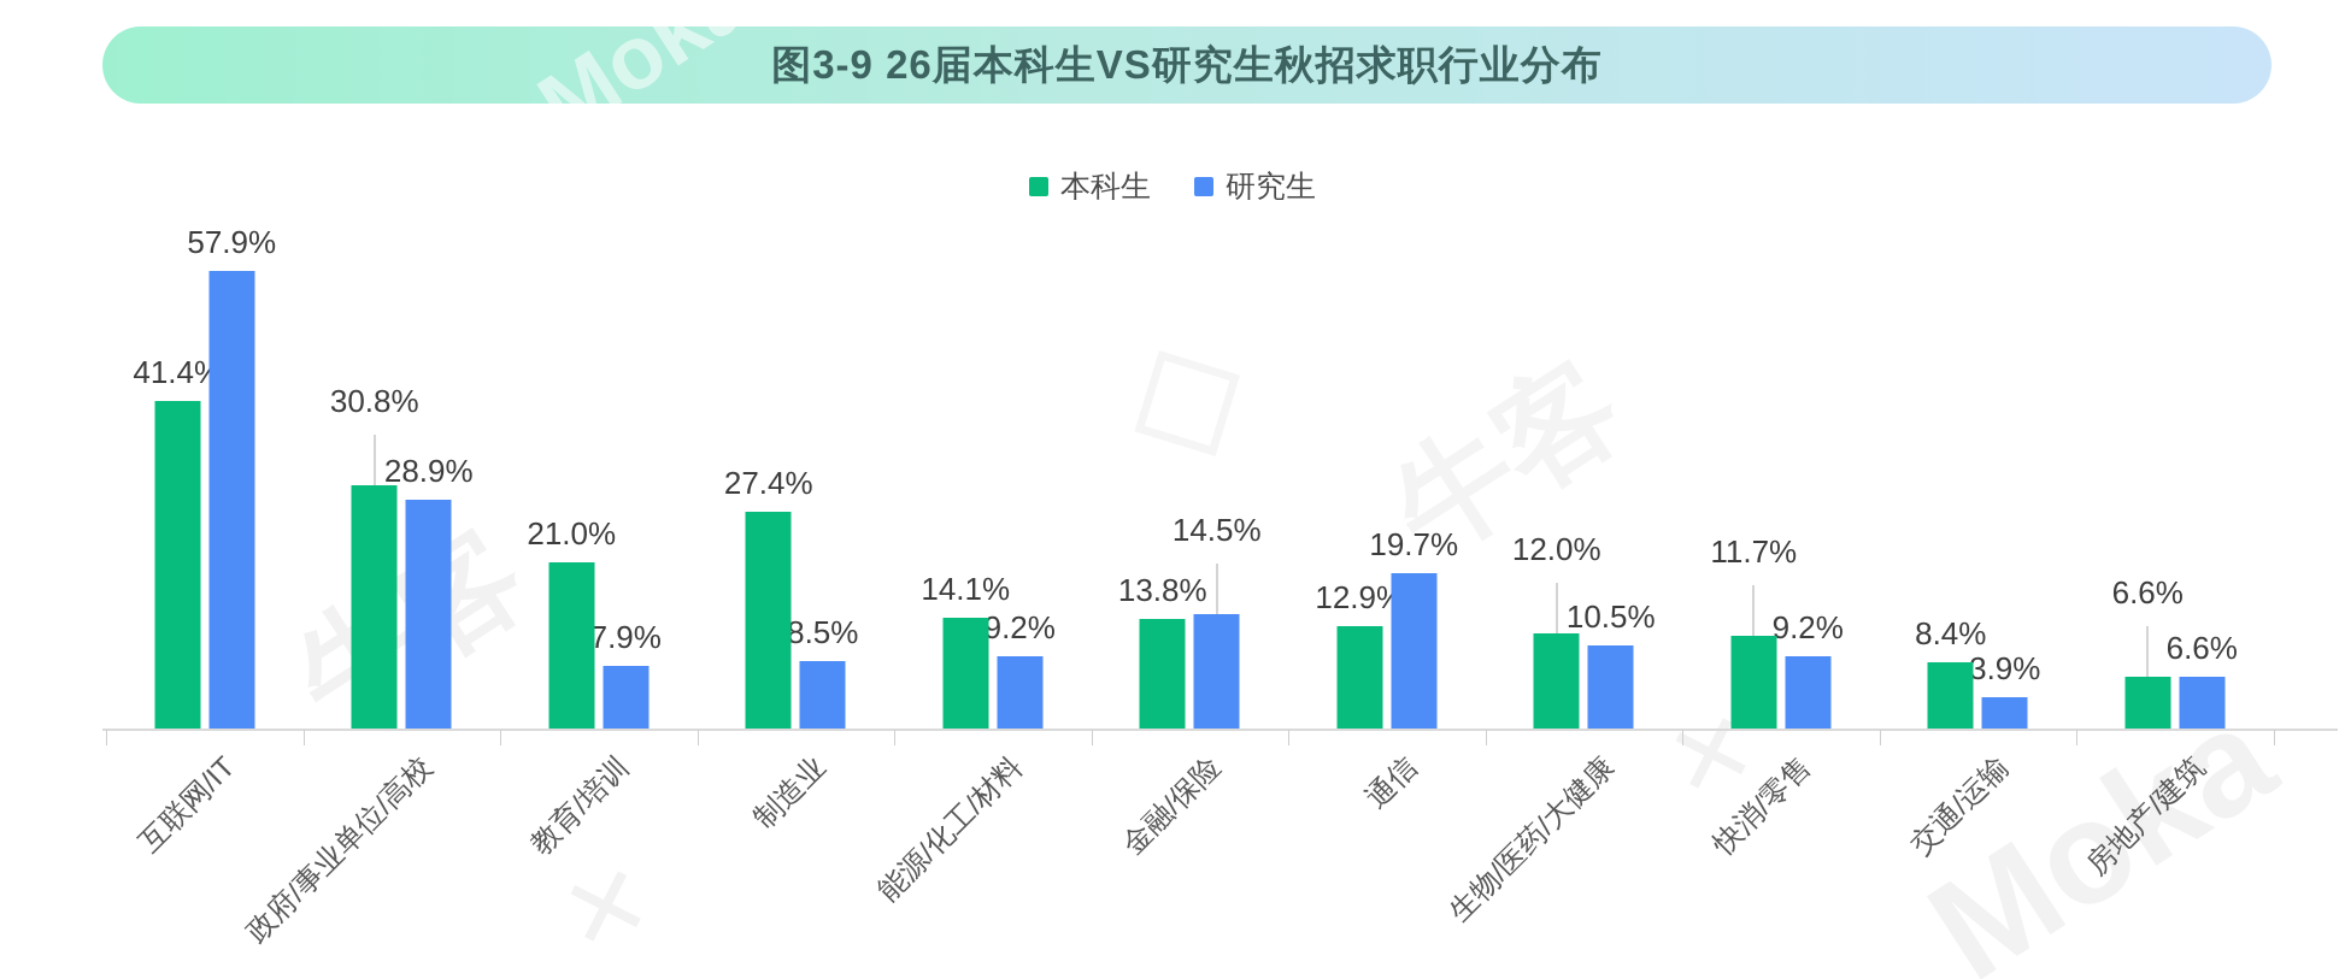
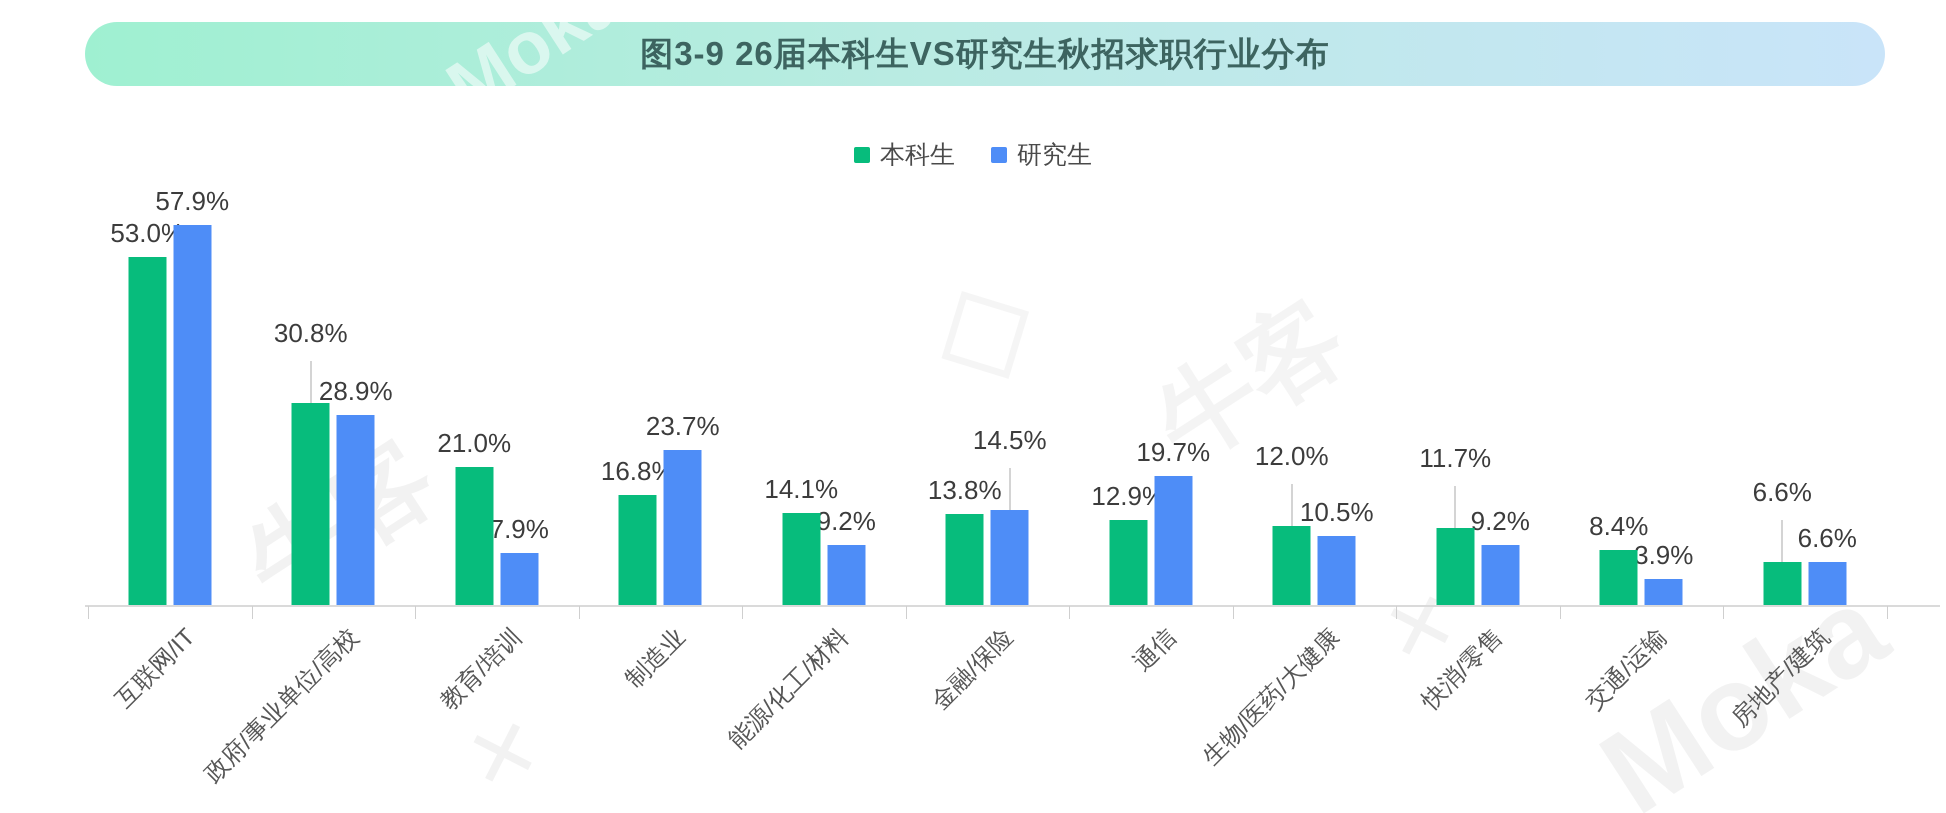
本科生/互联网/IT: 41.4% -> 53.0%
本科生/制造业: 27.4% -> 16.8%
研究生/制造业: 8.5% -> 23.7%
